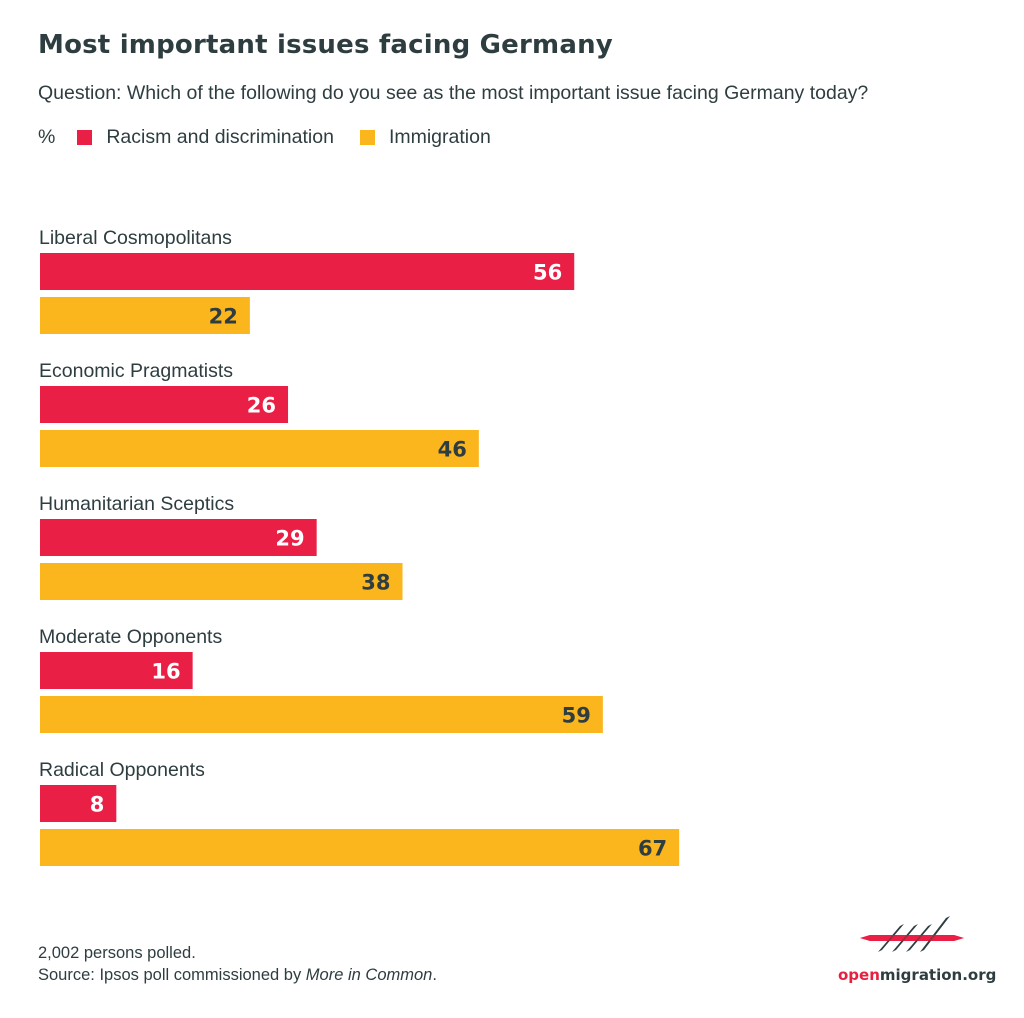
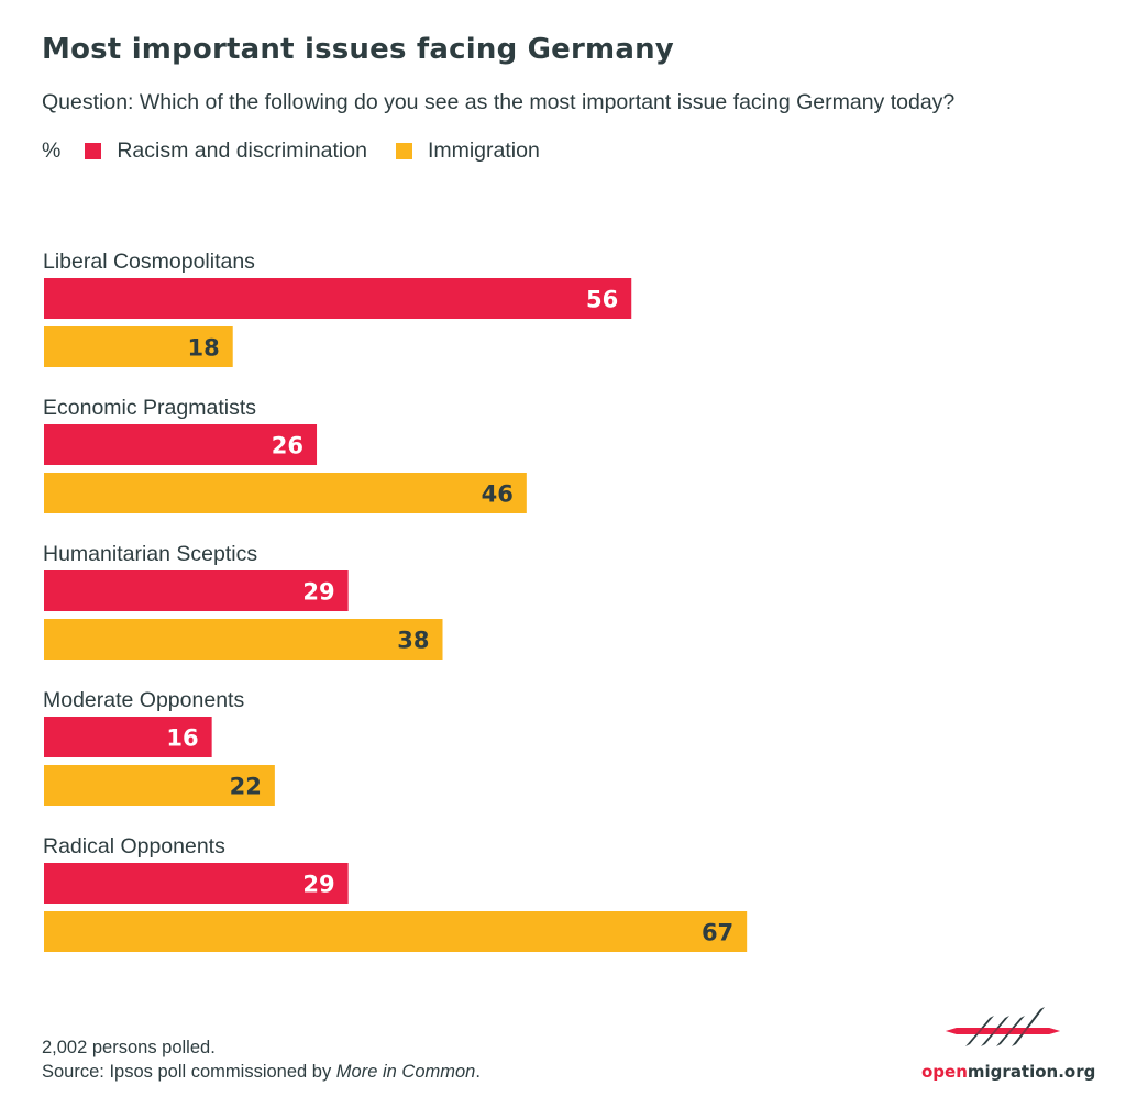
Immigration/Liberal Cosmopolitans: 22 -> 18
Immigration/Moderate Opponents: 59 -> 22
Racism and discrimination/Radical Opponents: 8 -> 29
